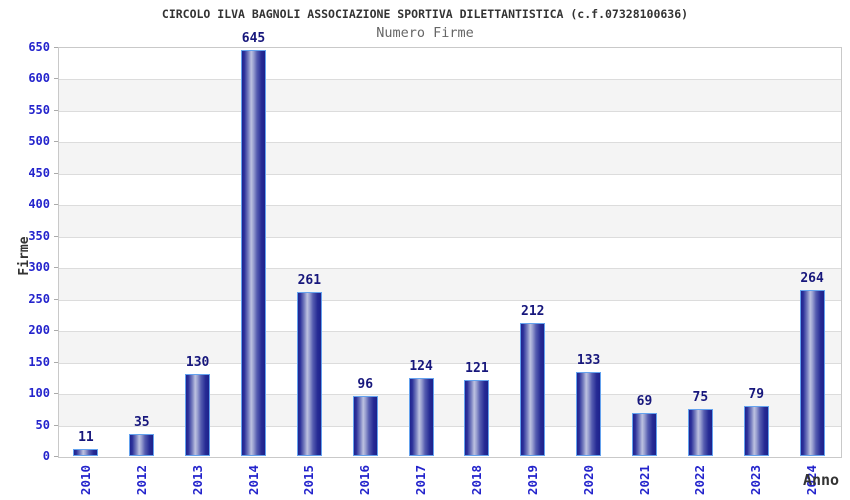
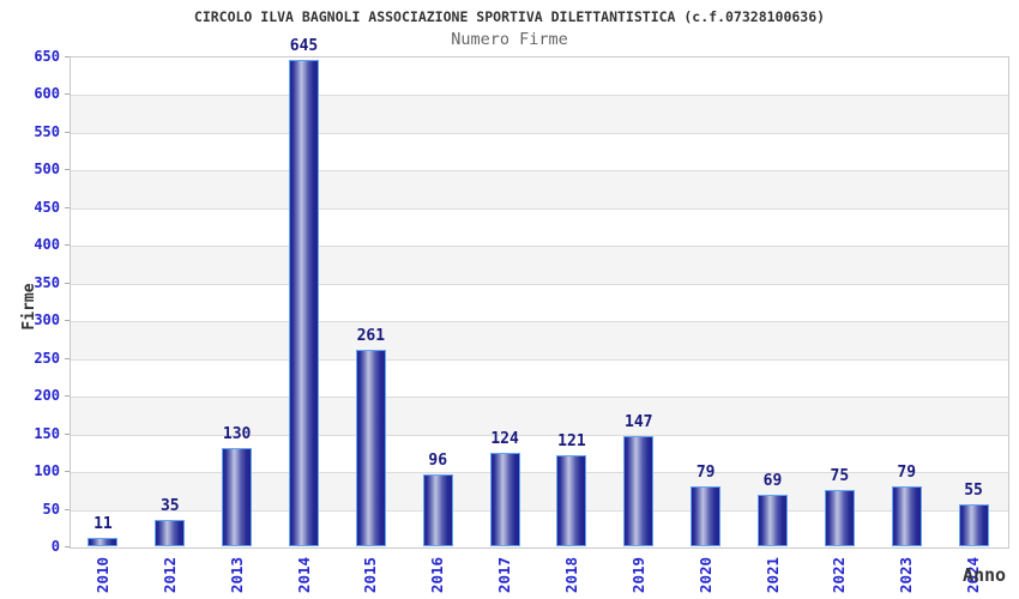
2019: 212 -> 147
2020: 133 -> 79
2024: 264 -> 55
